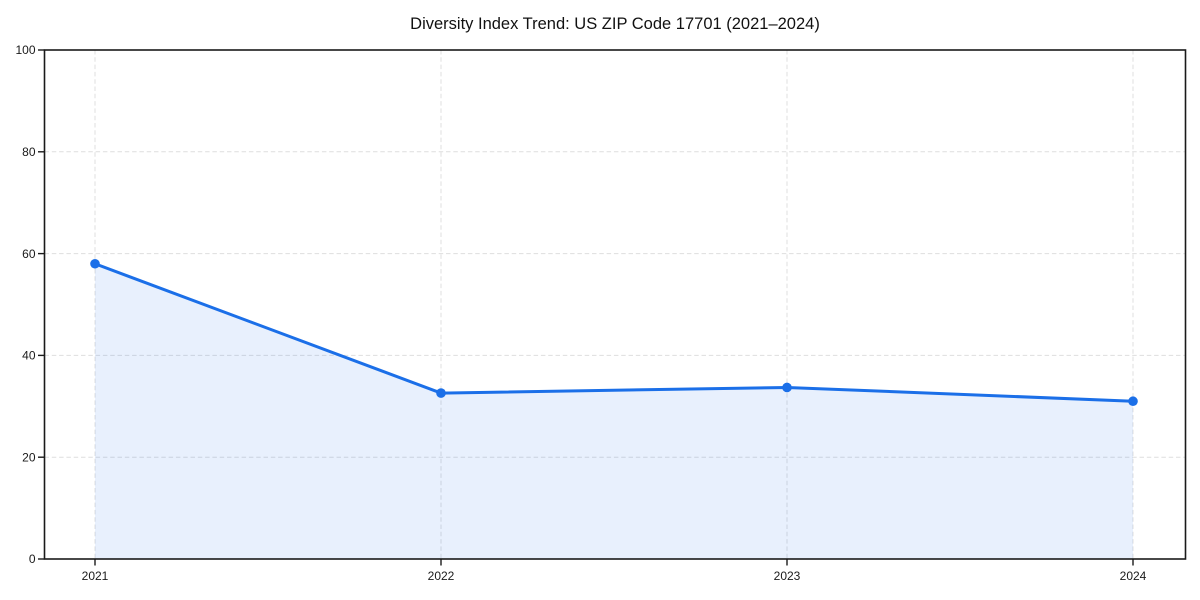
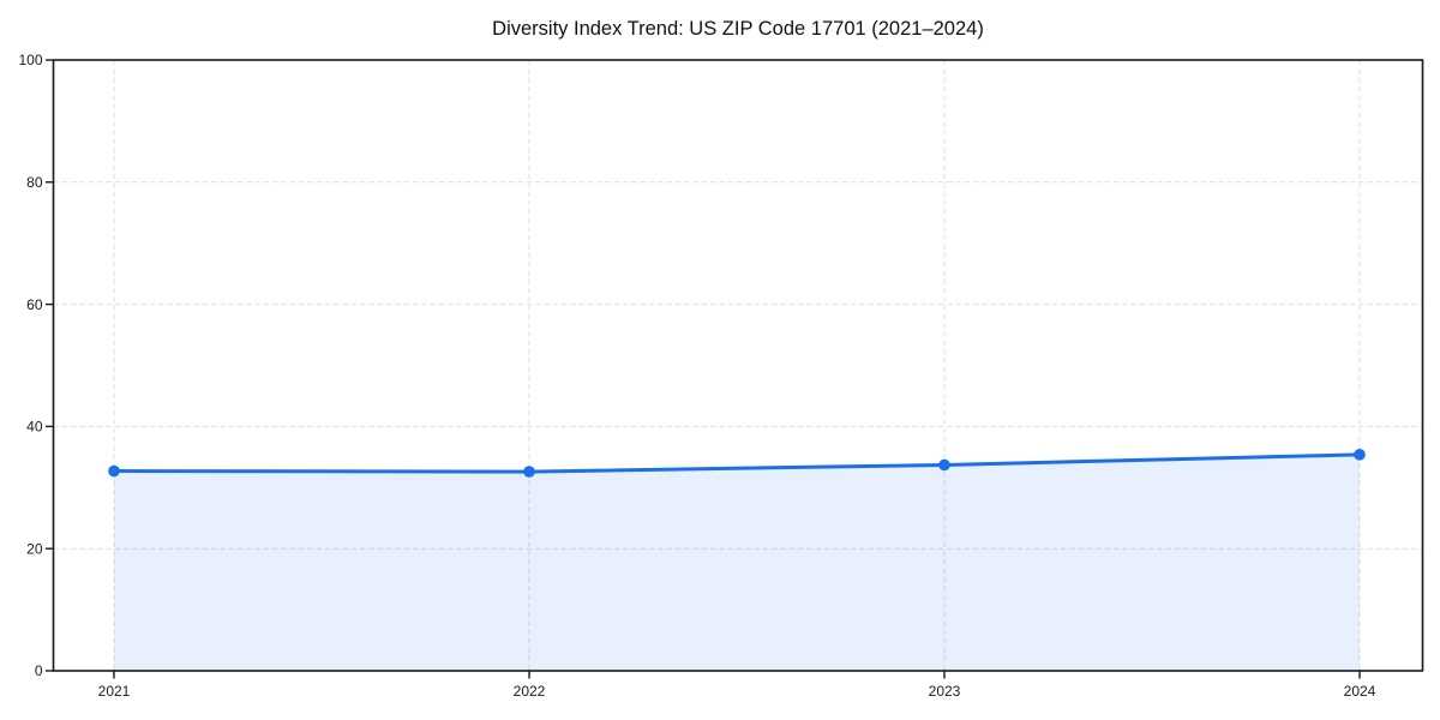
2021: 58 -> 33
2024: 31 -> 35
